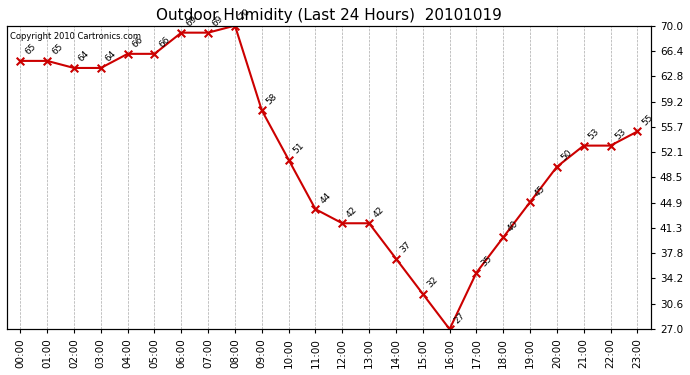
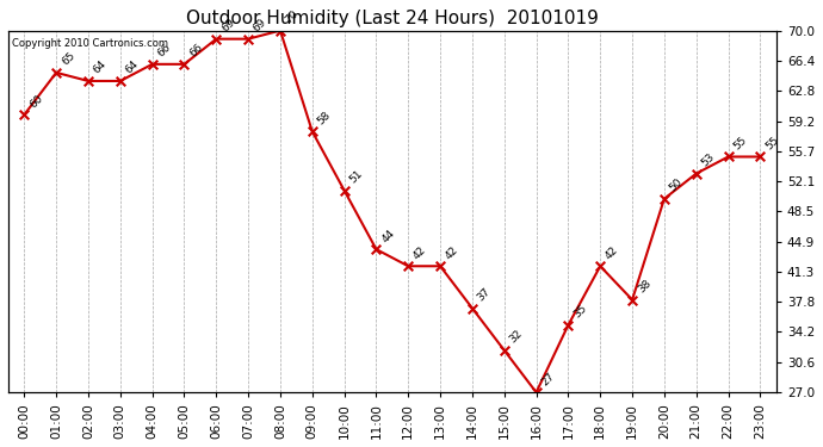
00:00: 65 -> 60
18:00: 40 -> 42
19:00: 45 -> 38
22:00: 53 -> 55
